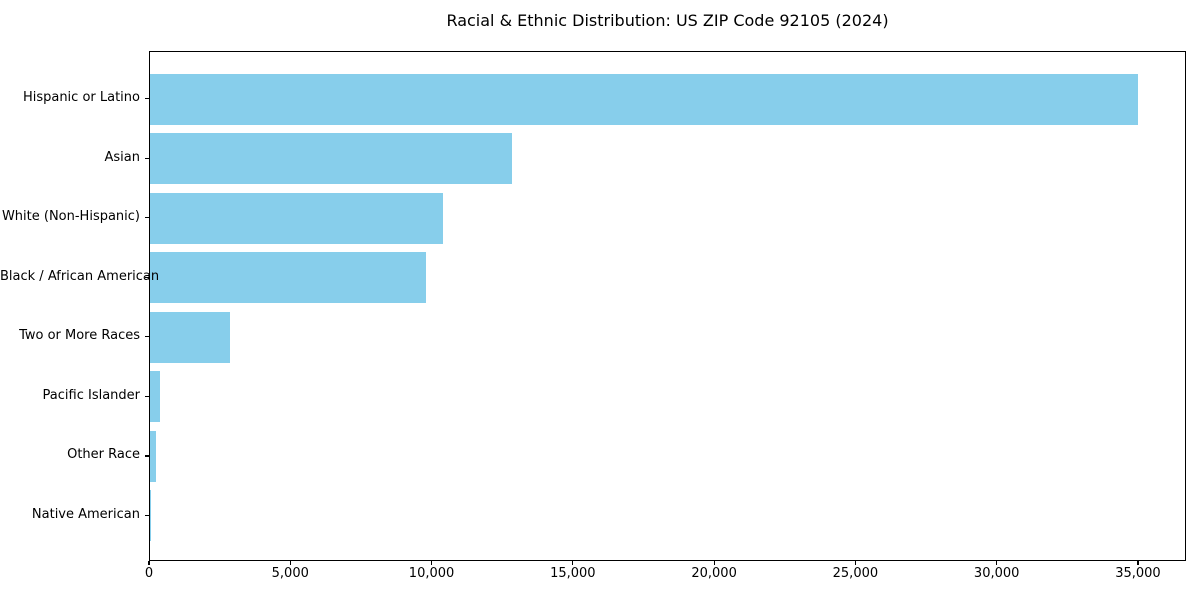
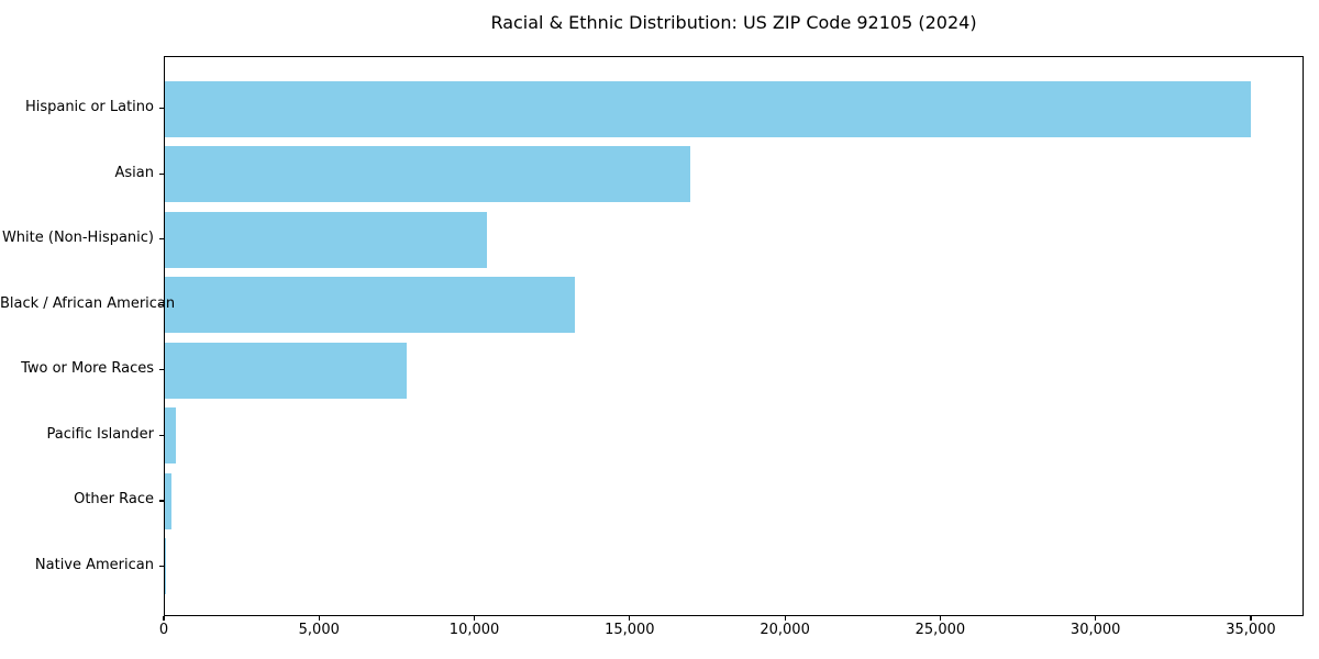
Asian: 12800 -> 16900
Black / African American: 9800 -> 13200
Two or More Races: 2800 -> 7800
